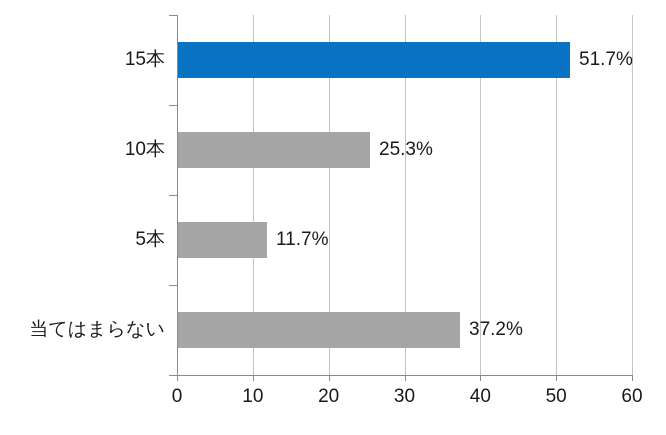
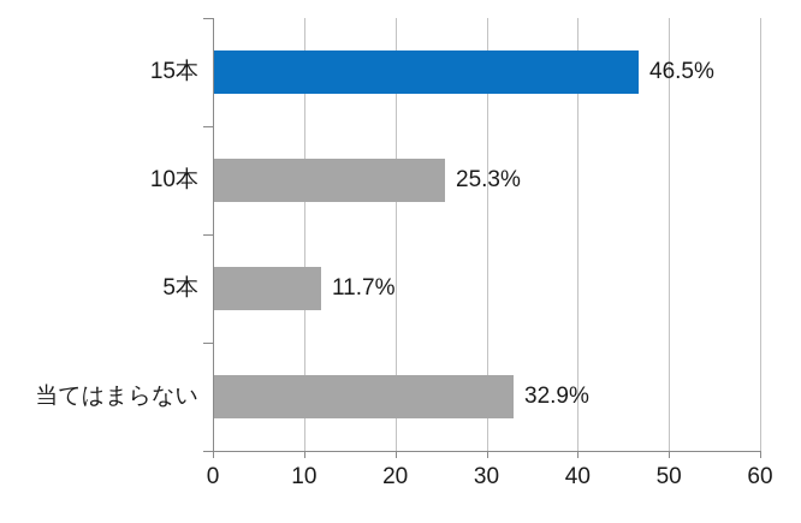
15本: 51.7% -> 46.5%
当てはまらない: 37.2% -> 32.9%
